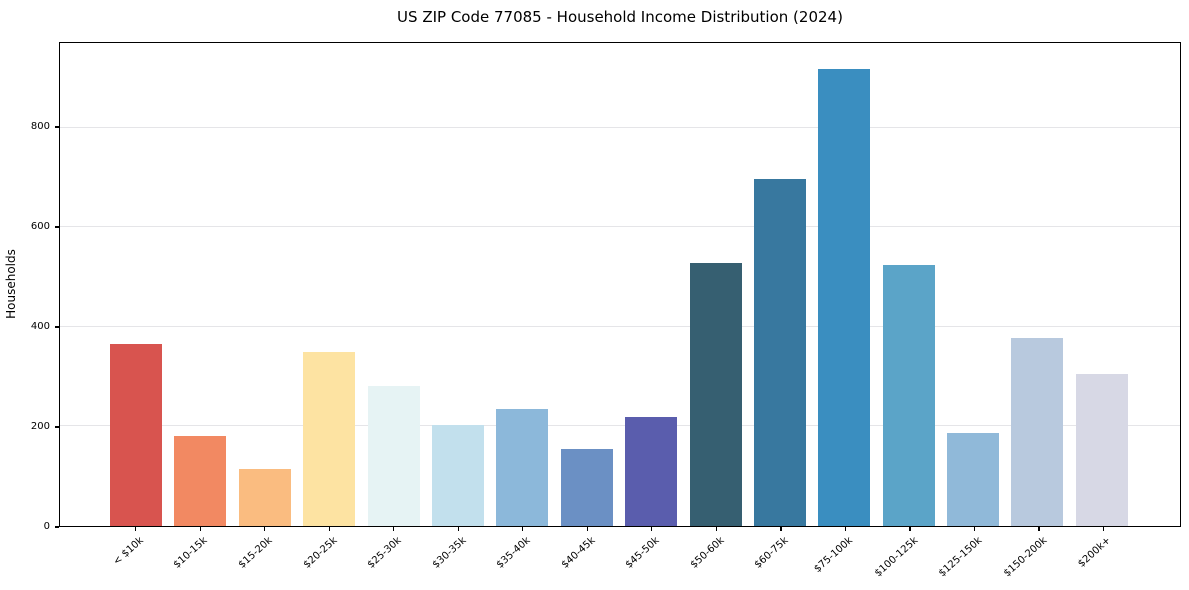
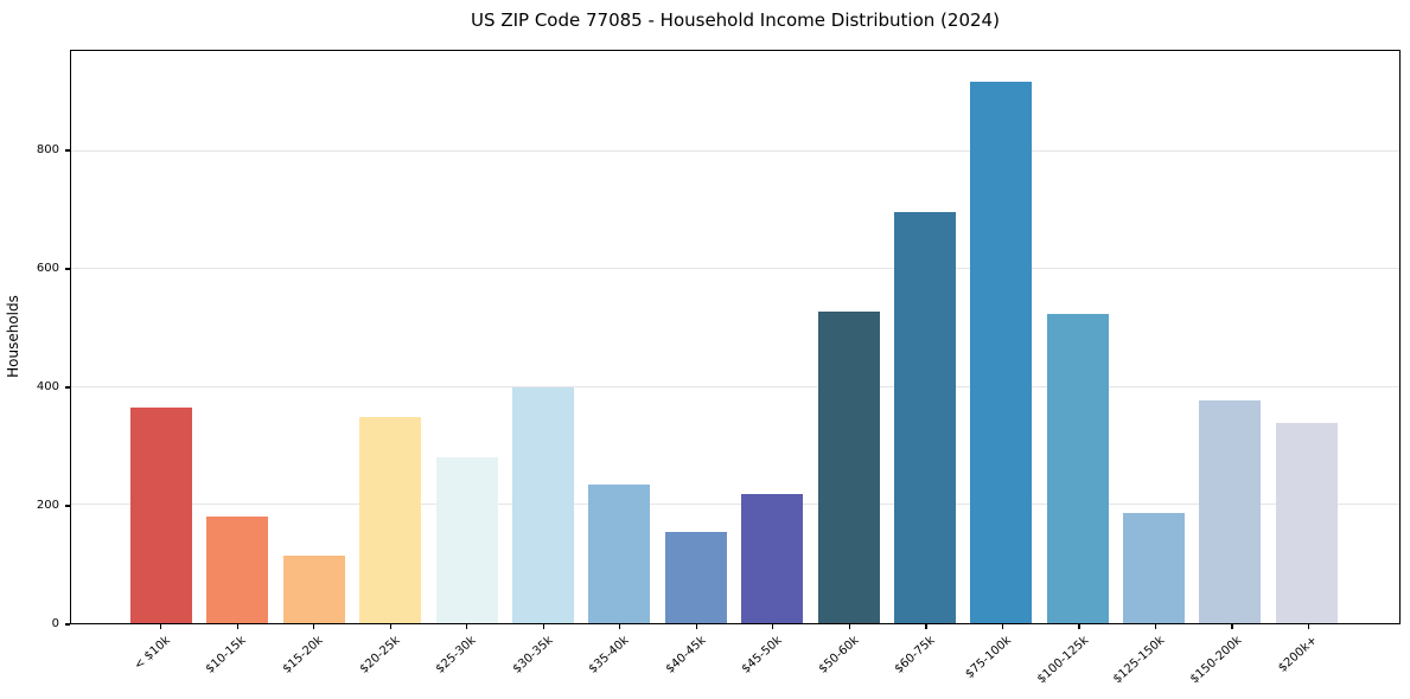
$30-35k: 200 -> 400
$200k+: 310 -> 340
